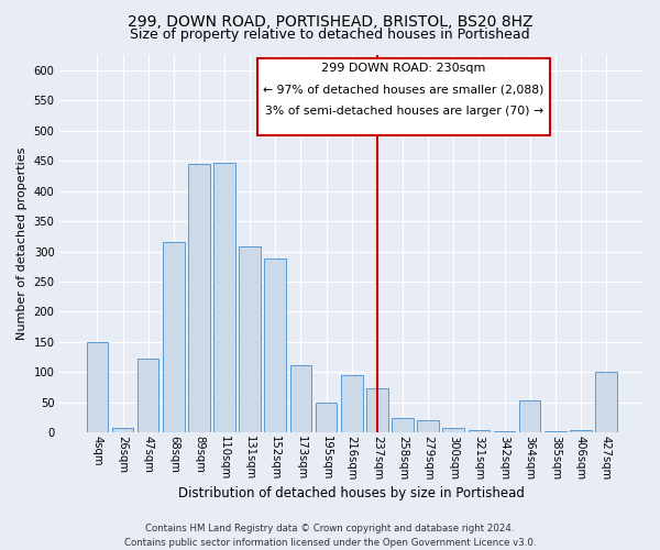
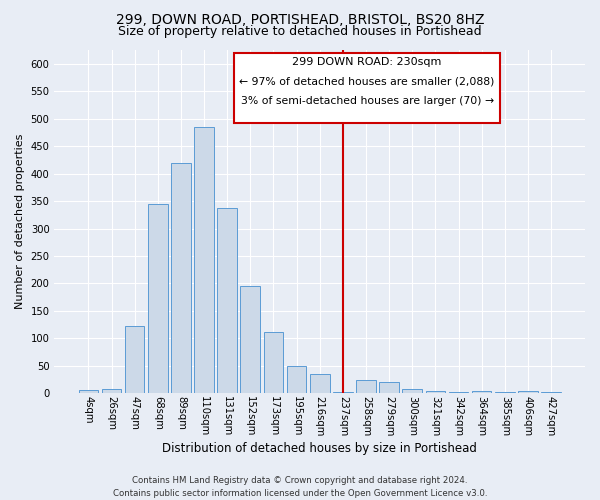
4sqm: 150 -> 6
68sqm: 316 -> 345
89sqm: 444 -> 420
110sqm: 446 -> 485
131sqm: 308 -> 338
152sqm: 288 -> 195
216sqm: 96 -> 36
237sqm: 74 -> 2
364sqm: 54 -> 5
427sqm: 100 -> 2
